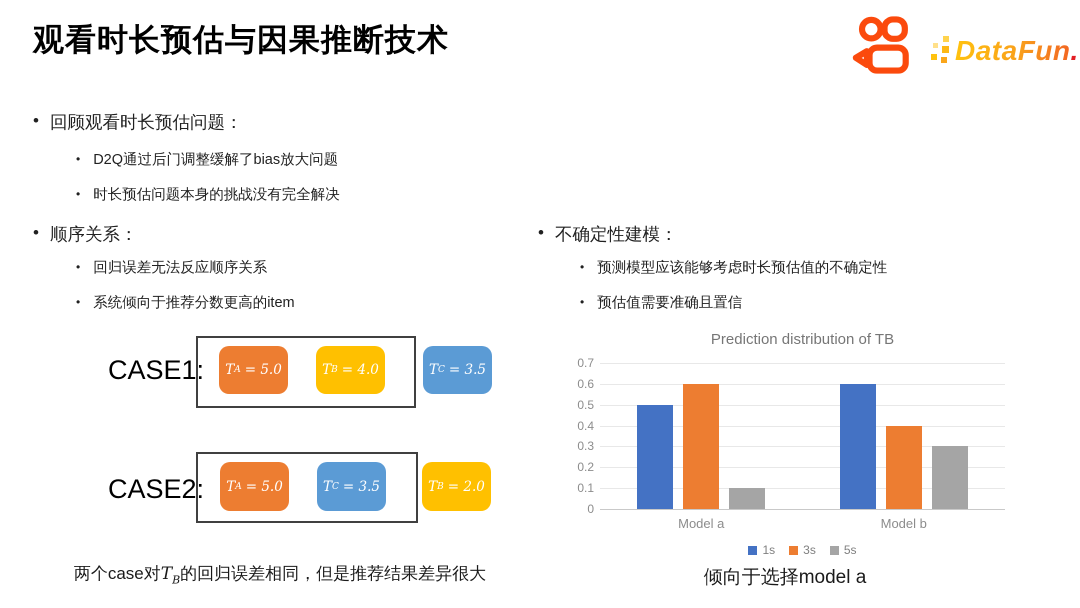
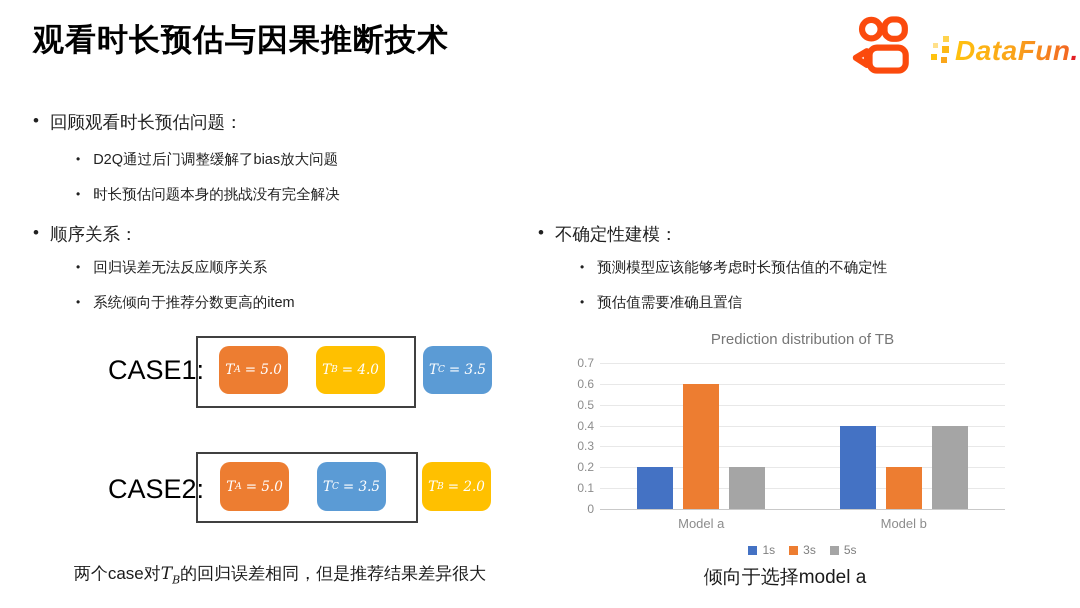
1s/Model a: 0.5 -> 0.2
5s/Model a: 0.1 -> 0.2
1s/Model b: 0.6 -> 0.4
3s/Model b: 0.4 -> 0.2
5s/Model b: 0.3 -> 0.4
